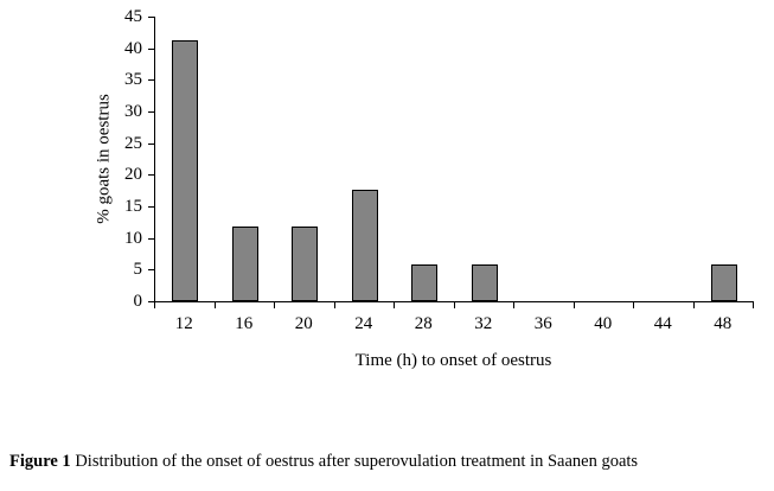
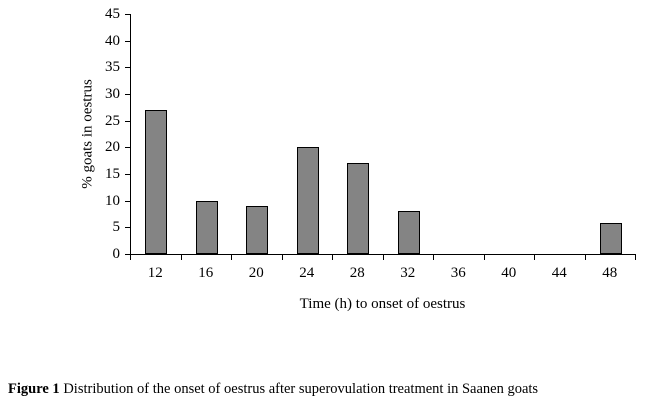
12: 41 -> 27
16: 12 -> 10
20: 12 -> 9
24: 18 -> 20
28: 6 -> 17
32: 6 -> 8
